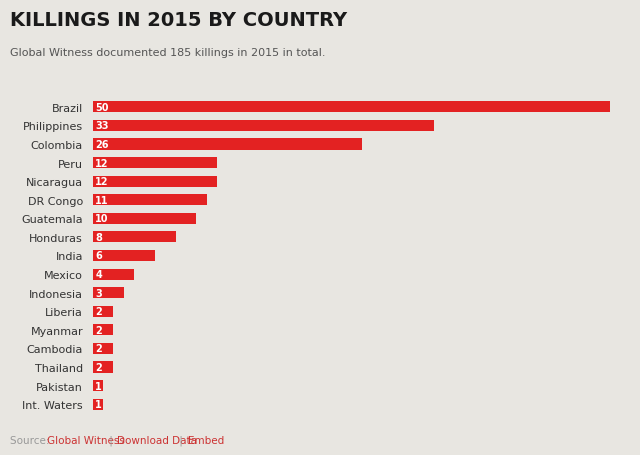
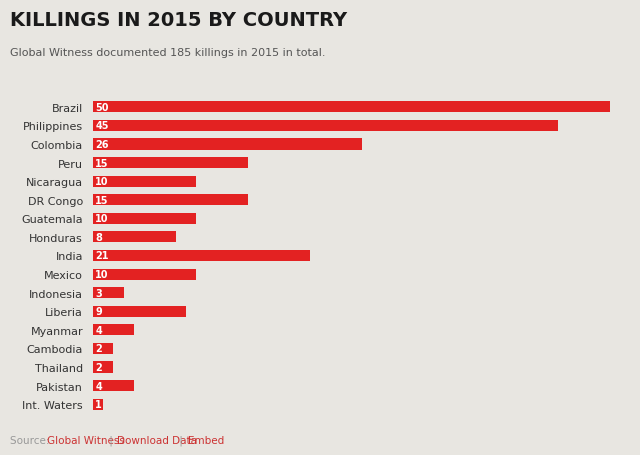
Philippines: 33 -> 45
Peru: 12 -> 15
Nicaragua: 12 -> 10
DR Congo: 11 -> 15
India: 6 -> 21
Mexico: 4 -> 10
Liberia: 2 -> 9
Myanmar: 2 -> 4
Pakistan: 1 -> 4
